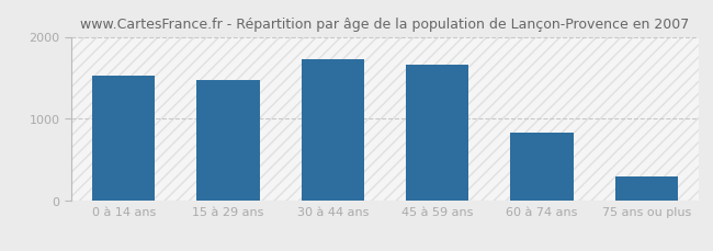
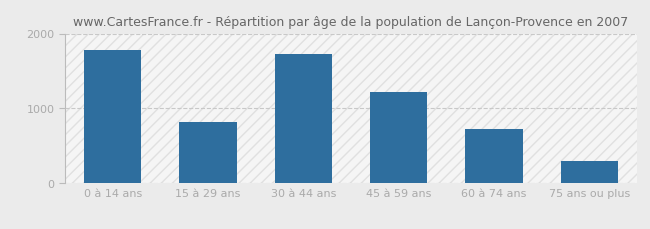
0 à 14 ans: 1530 -> 1780
15 à 29 ans: 1470 -> 820
45 à 59 ans: 1660 -> 1220
60 à 74 ans: 830 -> 720
